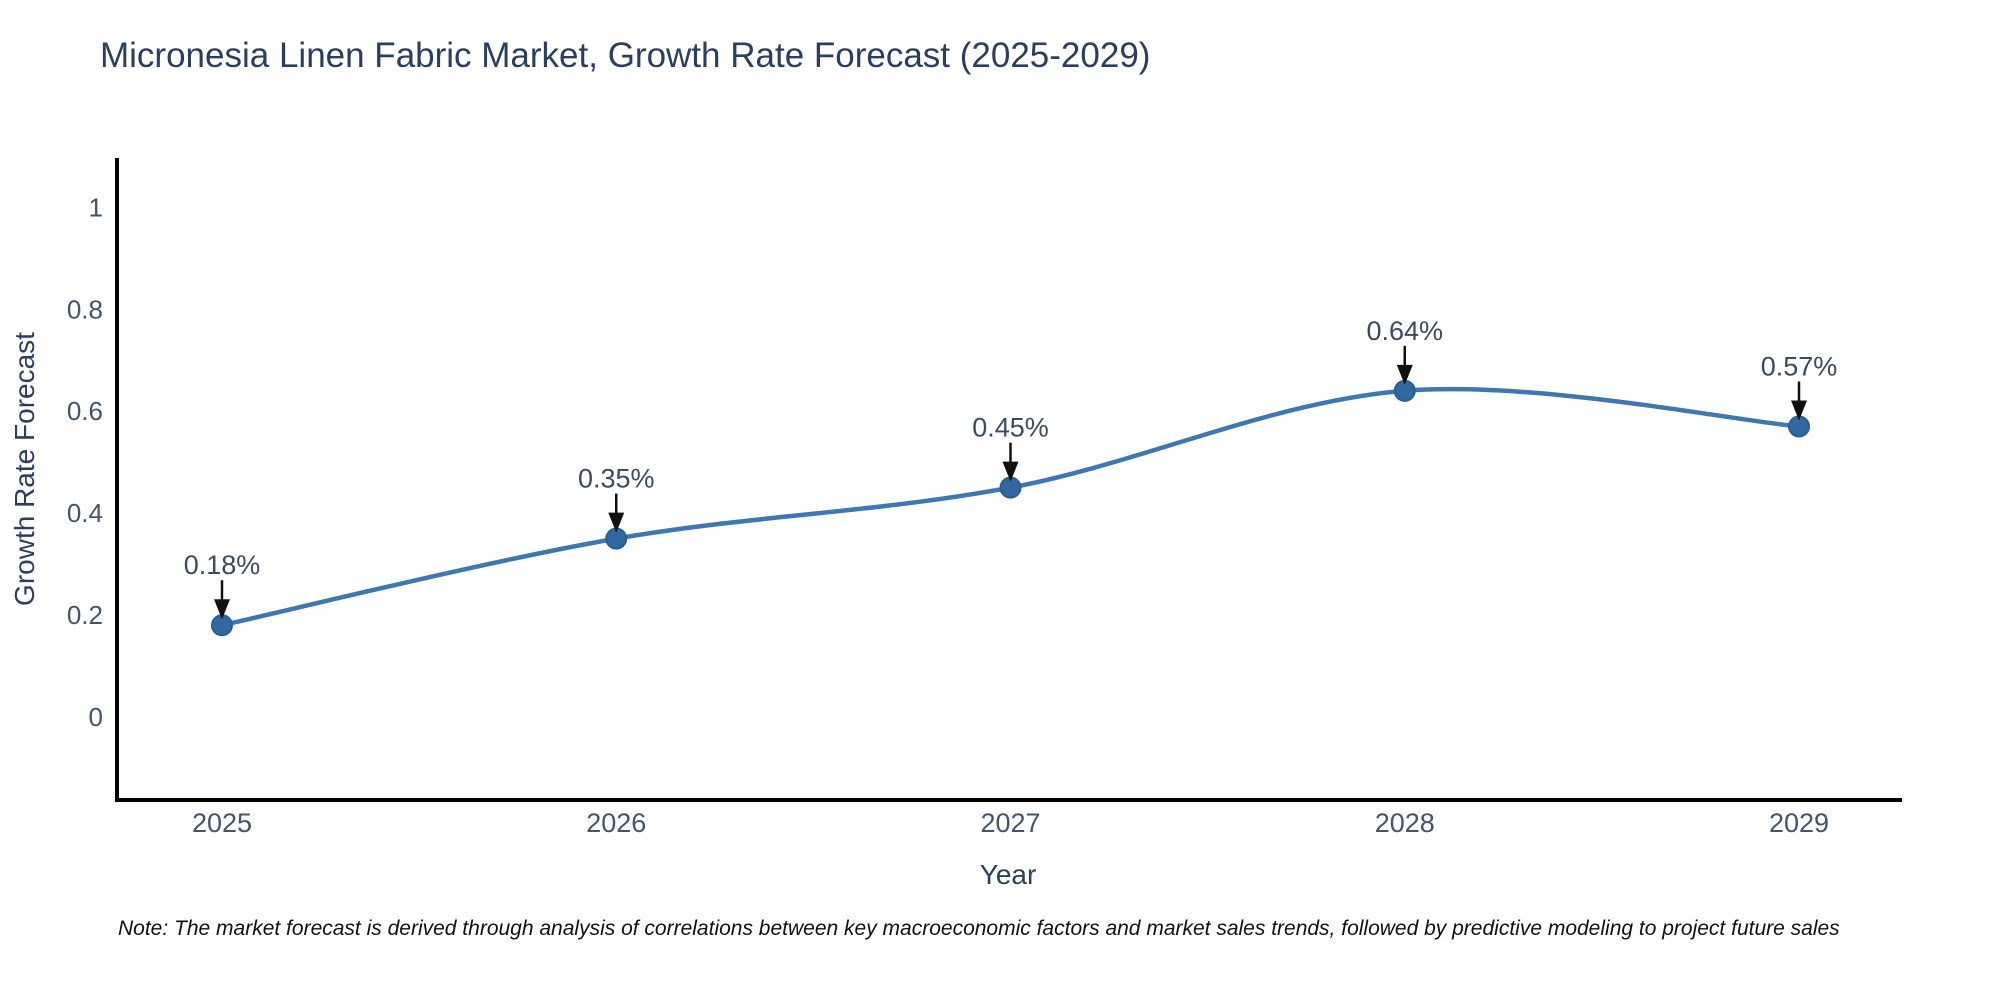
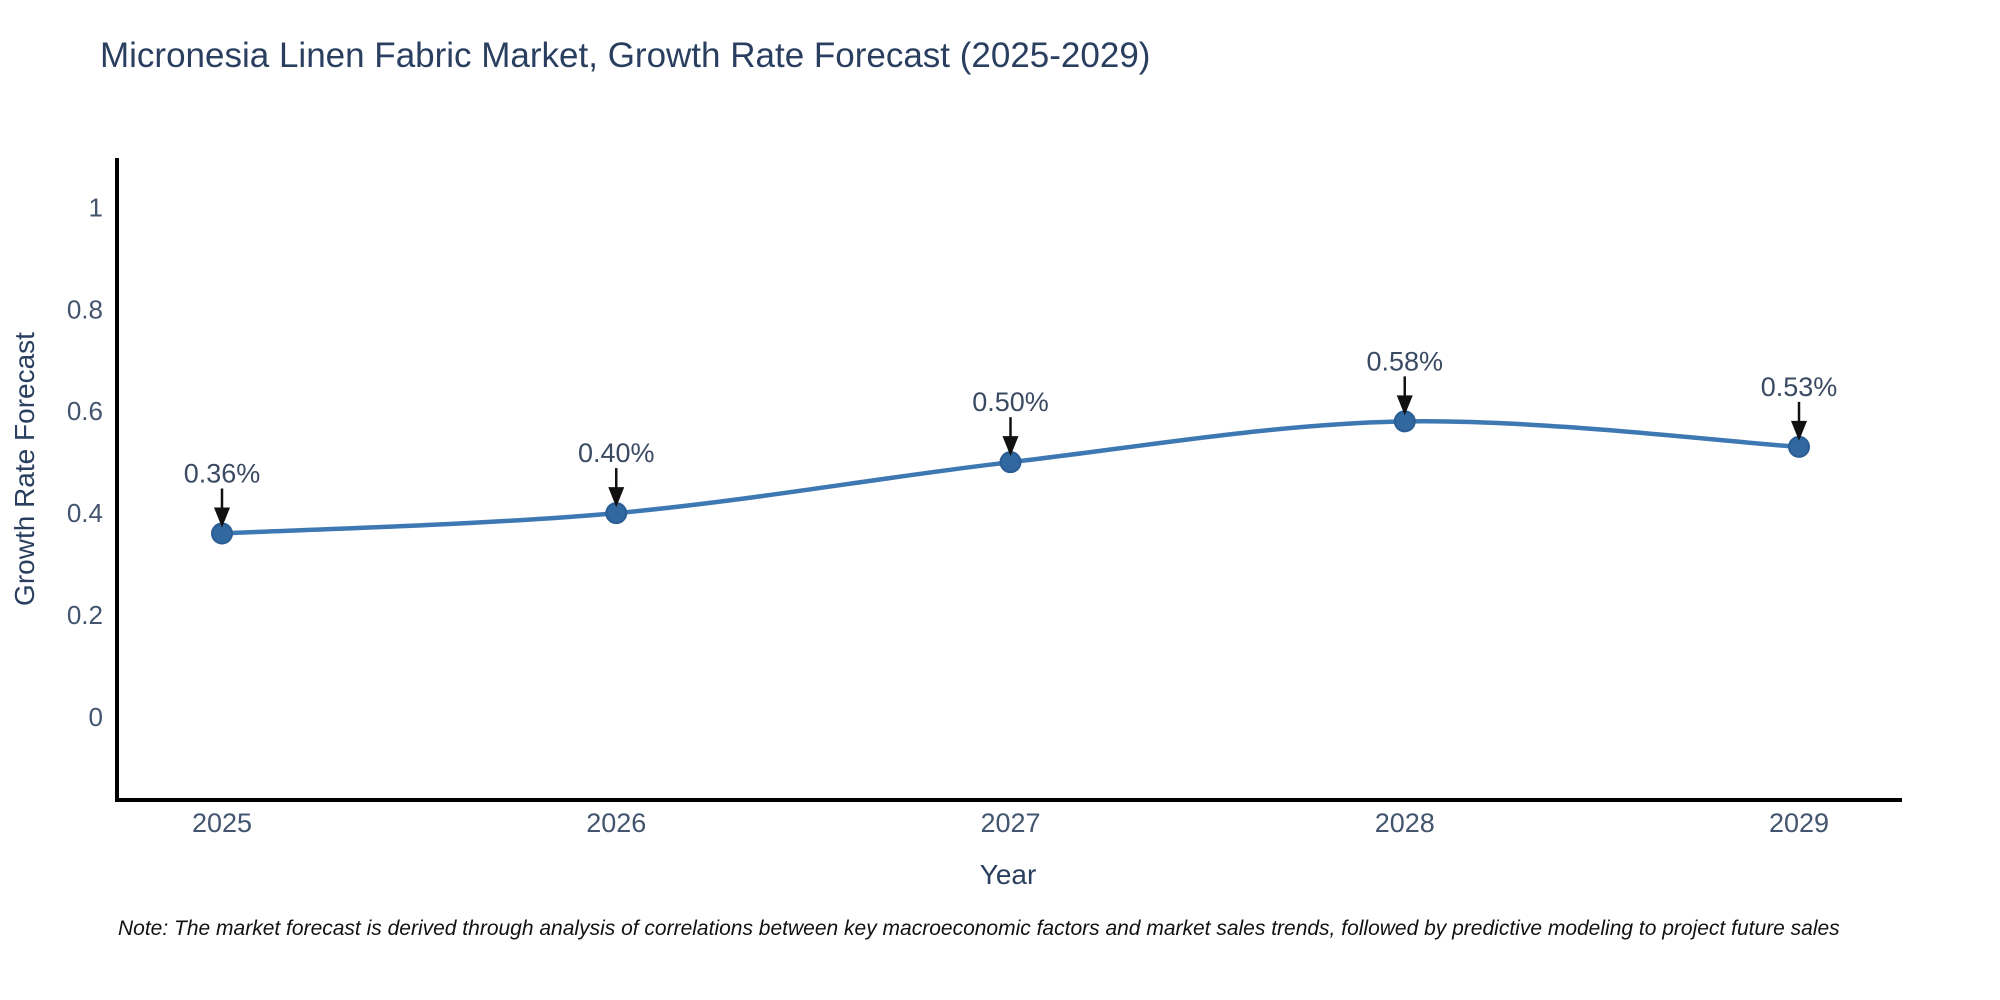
2025: 0.18% -> 0.36%
2026: 0.35% -> 0.40%
2027: 0.45% -> 0.50%
2028: 0.64% -> 0.58%
2029: 0.57% -> 0.53%
